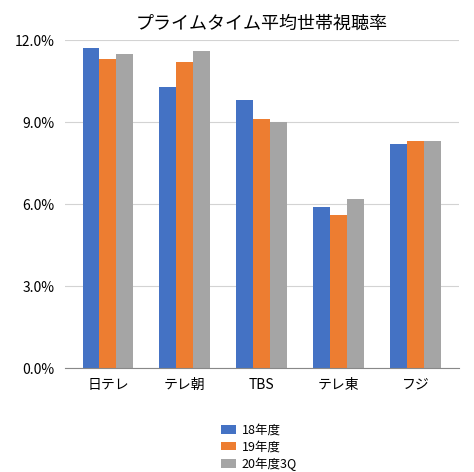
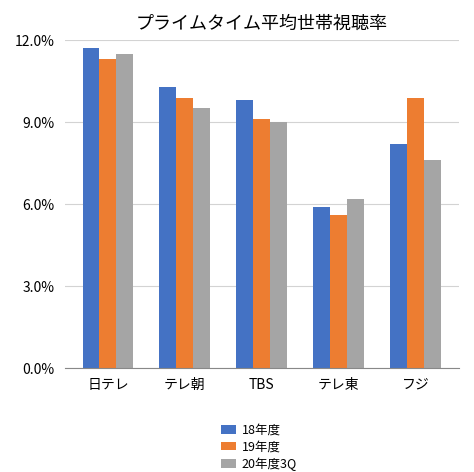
19年度/テレ朝: 11.2% -> 9.9%
20年度3Q/テレ朝: 11.6% -> 9.5%
19年度/フジ: 8.3% -> 9.9%
20年度3Q/フジ: 8.3% -> 7.6%
